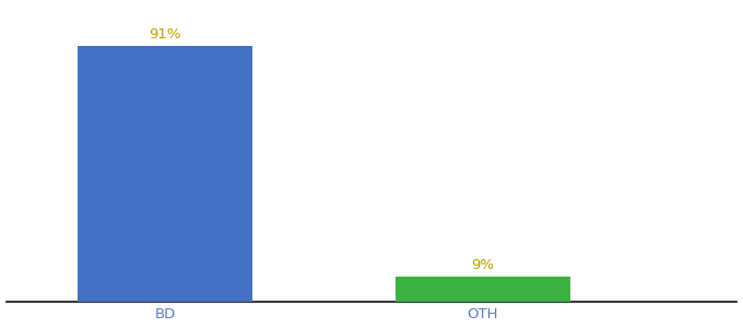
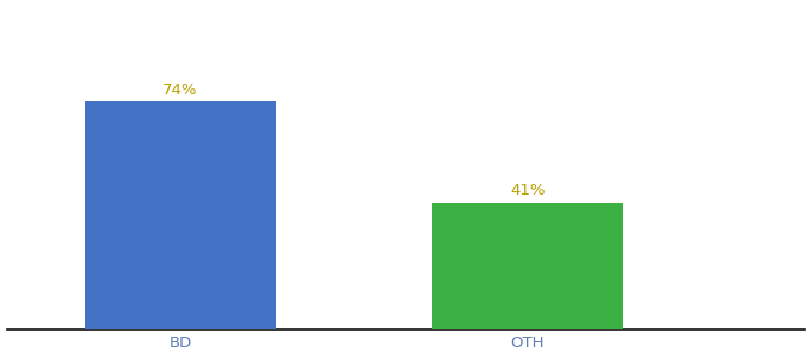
BD: 91% -> 74%
OTH: 9% -> 41%
